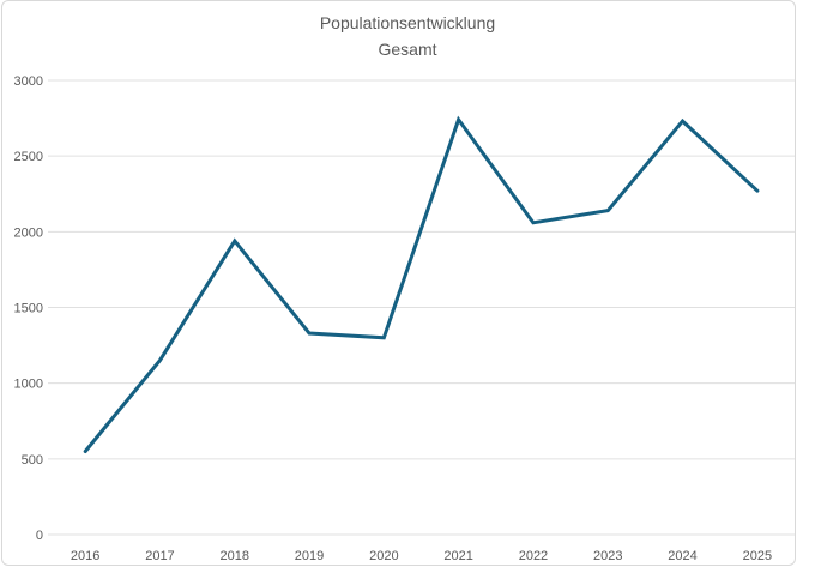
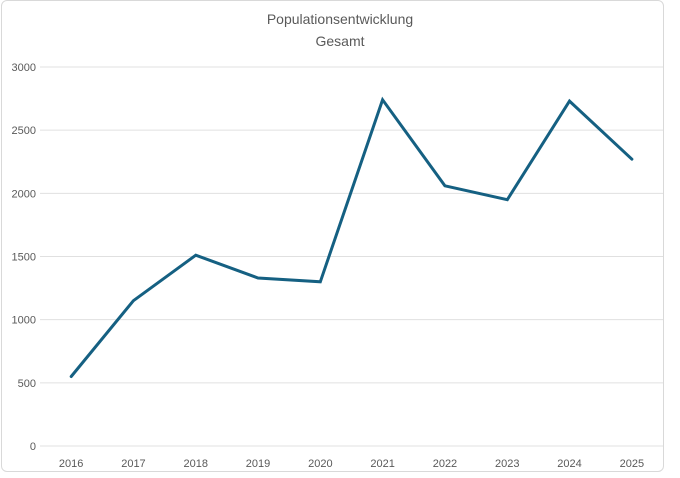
2018: 1940 -> 1510
2023: 2140 -> 1950
